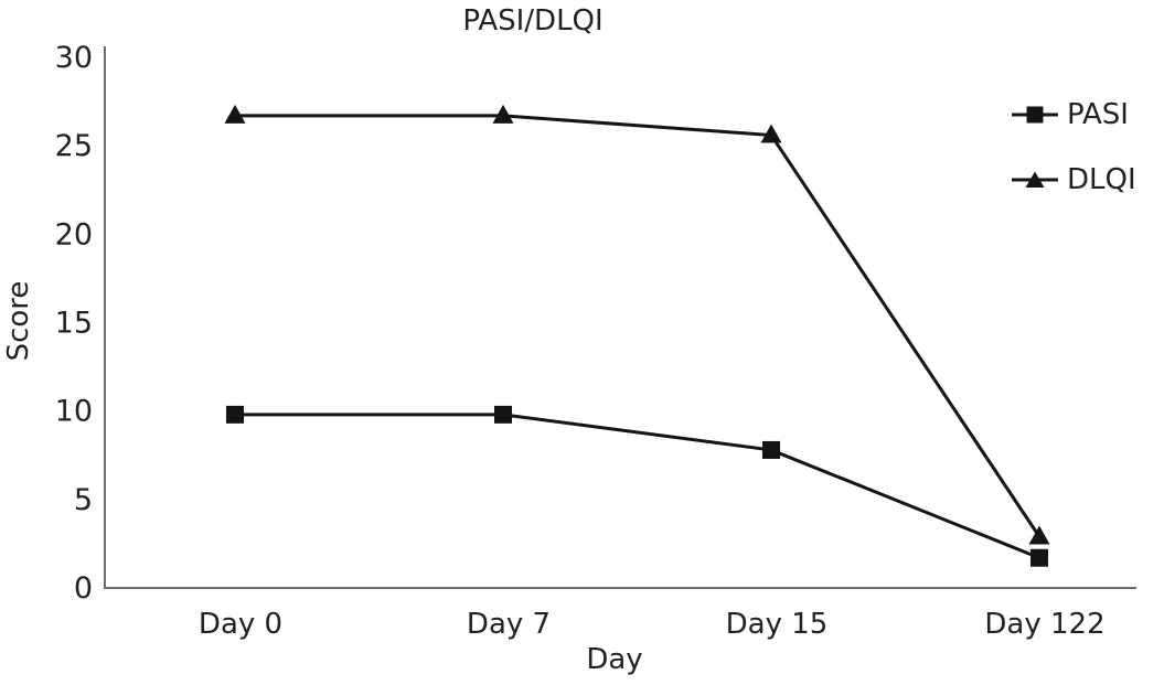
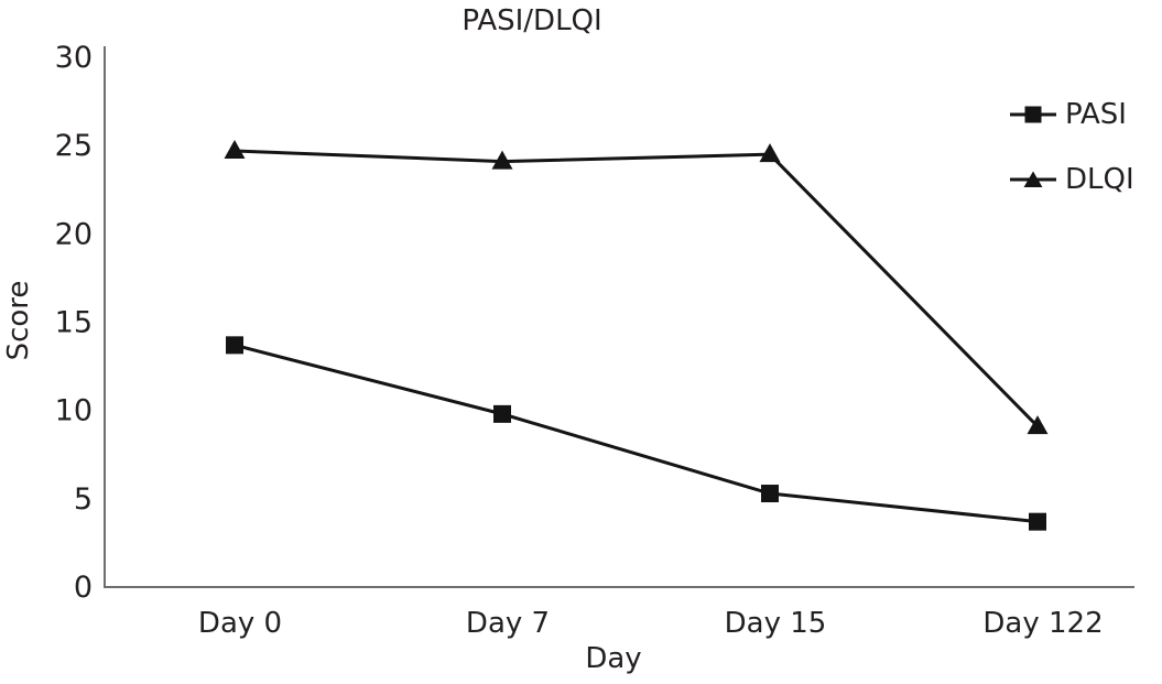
PASI/Day 0: 9.8 -> 13.7
DLQI/Day 0: 26.7 -> 24.7
DLQI/Day 7: 26.7 -> 24.1
PASI/Day 15: 7.8 -> 5.3
DLQI/Day 15: 25.6 -> 24.5
PASI/Day 122: 1.7 -> 3.7
DLQI/Day 122: 2.9 -> 9.1
